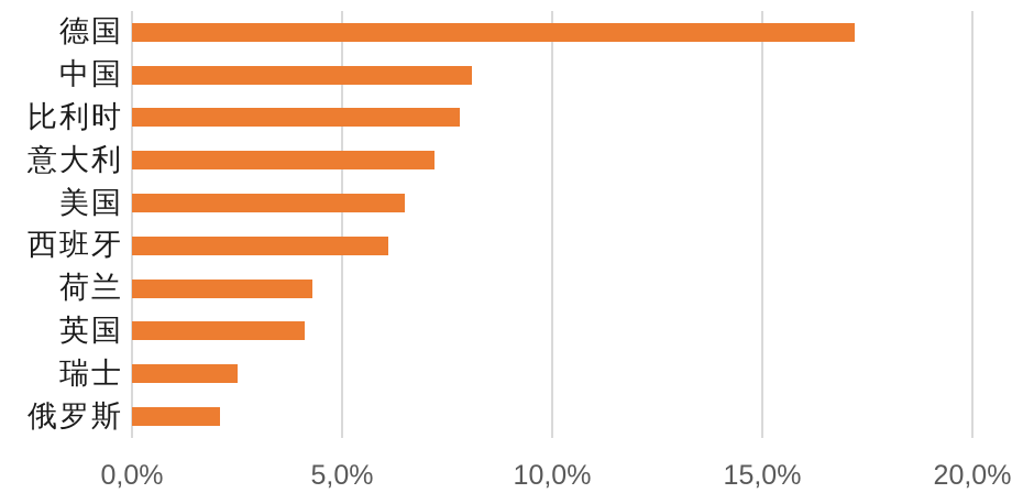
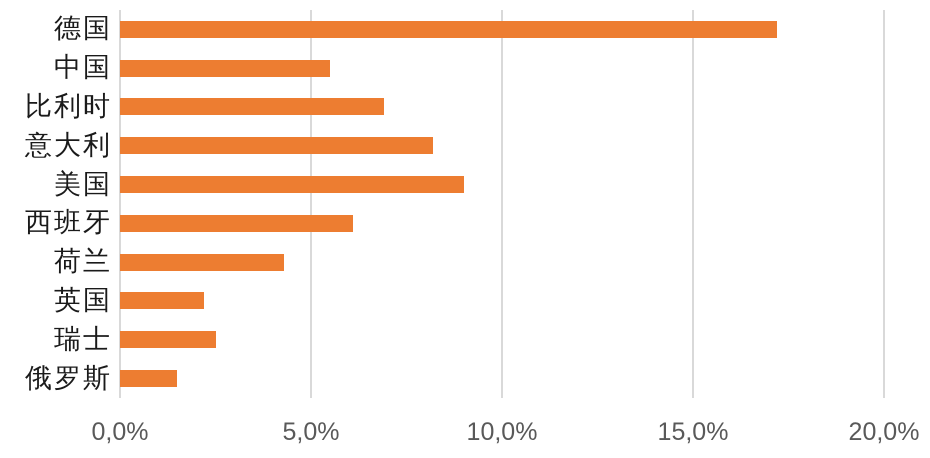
中国: 8,1% -> 5,5%
比利时: 7,8% -> 6,9%
意大利: 7,2% -> 8,2%
美国: 6,5% -> 9,0%
英国: 4,1% -> 2,2%
俄罗斯: 2,1% -> 1,5%
